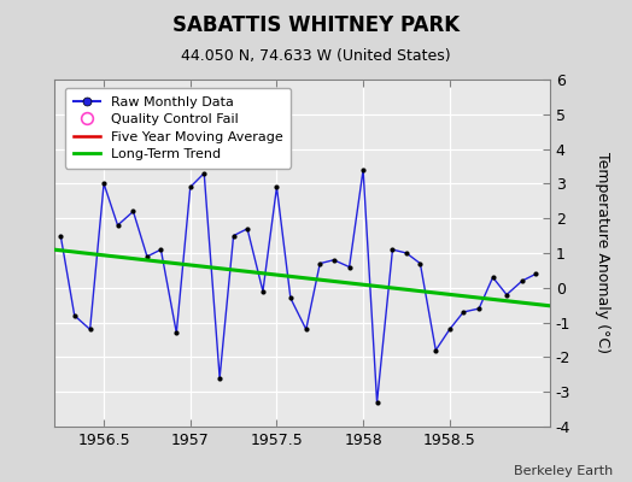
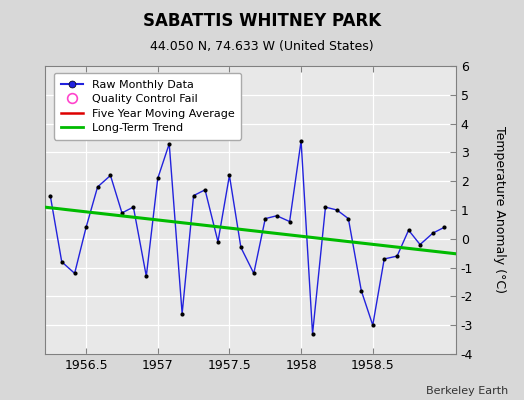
1956.5: 3.0 -> 0.4
1957: 2.9 -> 2.1
1957.5: 2.9 -> 2.2
1958.5: -1.2 -> -3.0
